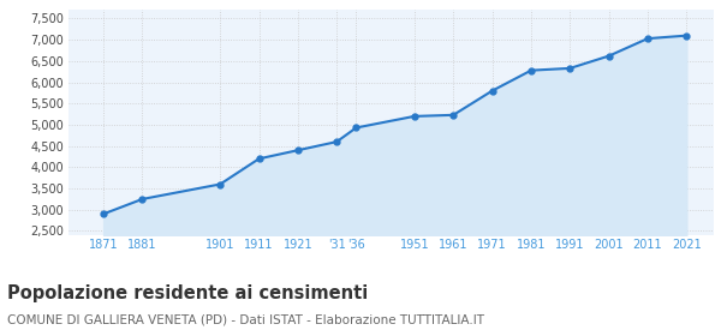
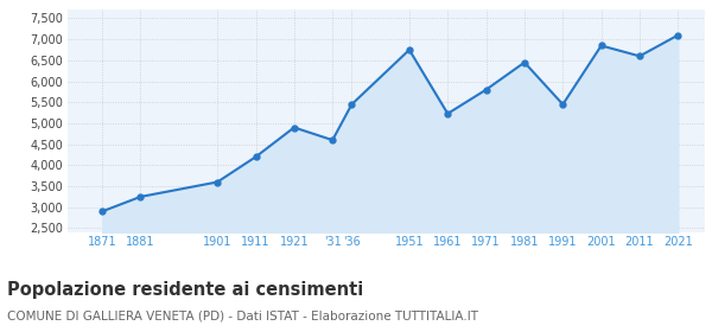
1921: 4,400 -> 4,900
'36: 4,930 -> 5,450
1951: 5,200 -> 6,750
1981: 6,280 -> 6,450
1991: 6,330 -> 5,450
2001: 6,620 -> 6,850
2011: 7,030 -> 6,600
